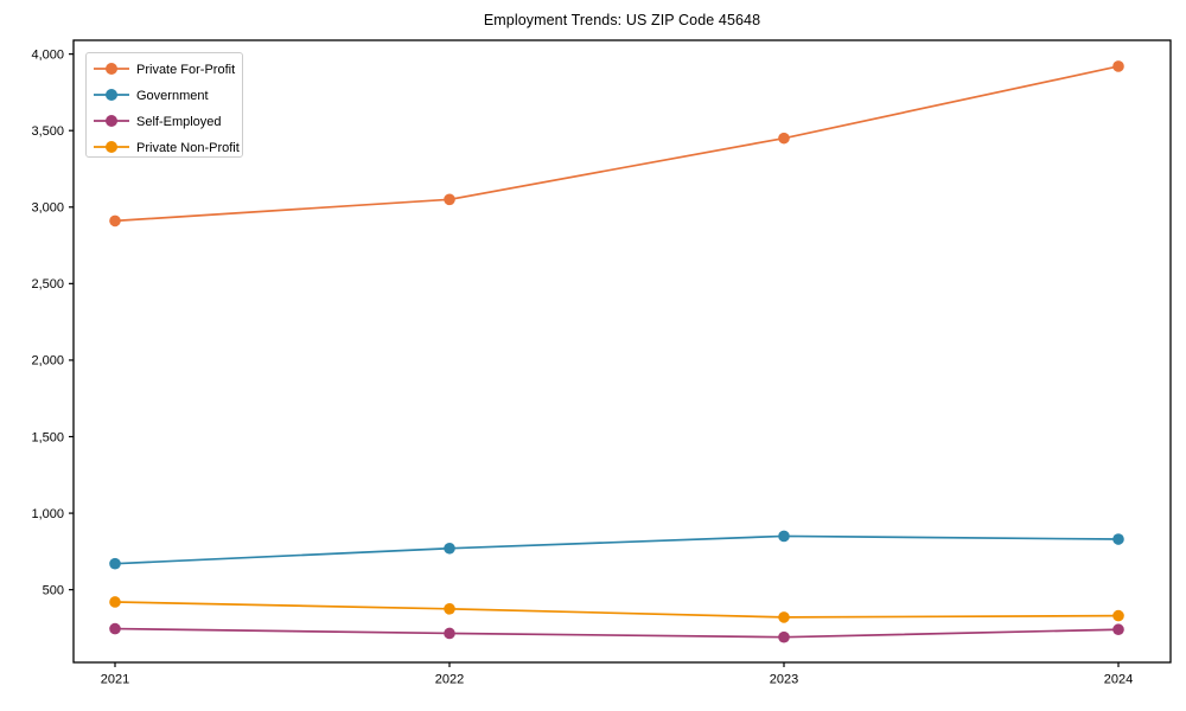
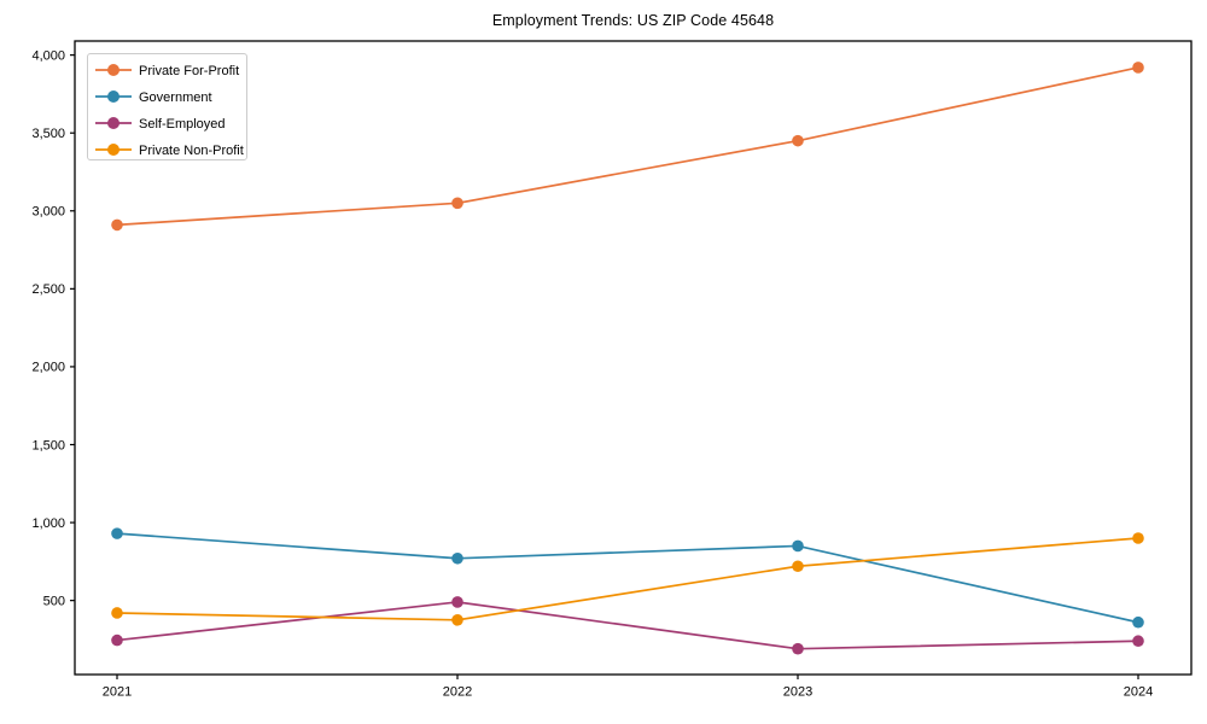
Government/2021: 670 -> 930
Self-Employed/2022: 220 -> 490
Private Non-Profit/2023: 320 -> 720
Government/2024: 830 -> 360
Private Non-Profit/2024: 330 -> 900
